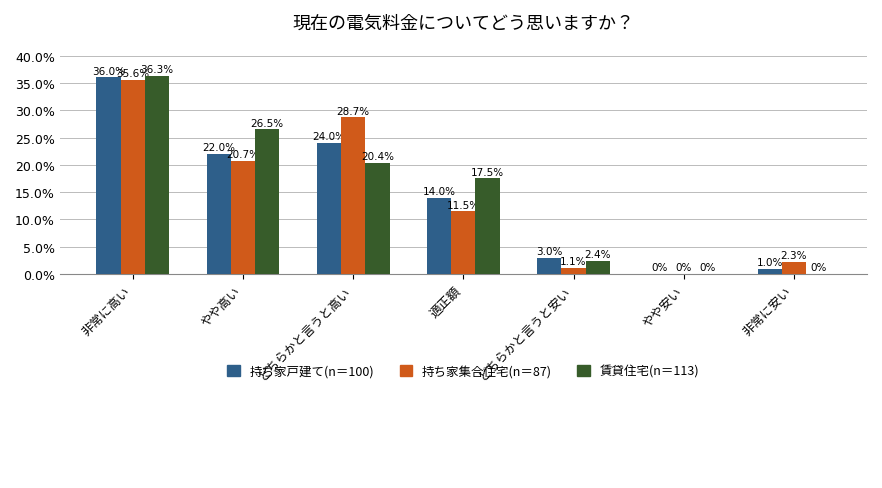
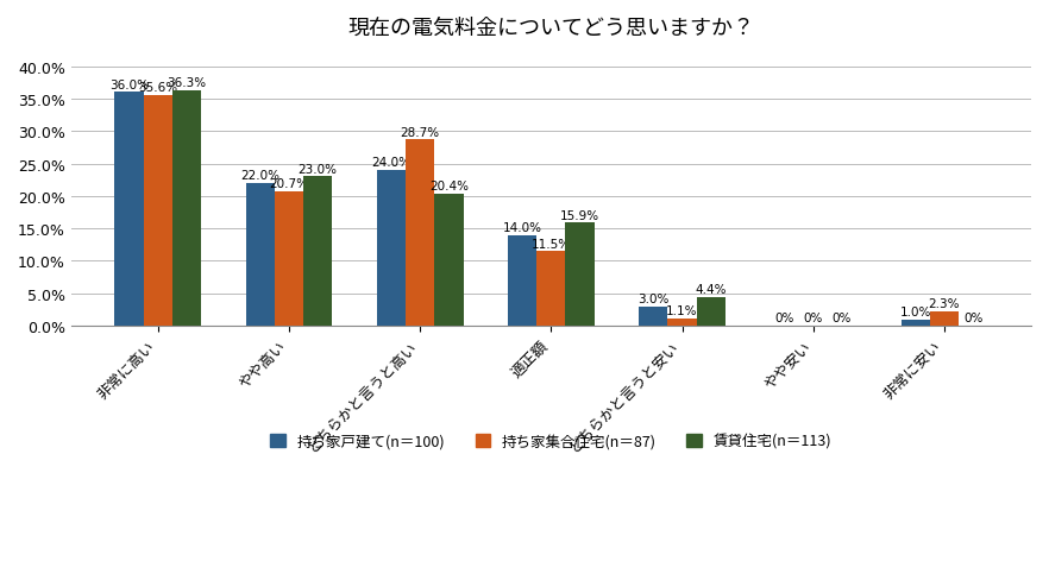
賃貸住宅(n＝113)/やや高い: 26.5% -> 23.0%
賃貸住宅(n＝113)/適正額: 17.5% -> 15.9%
賃貸住宅(n＝113)/どちらかと言うと安い: 2.4% -> 4.4%
